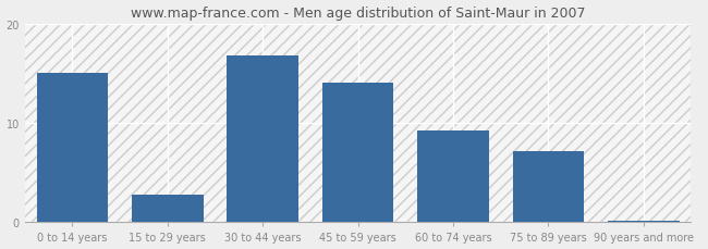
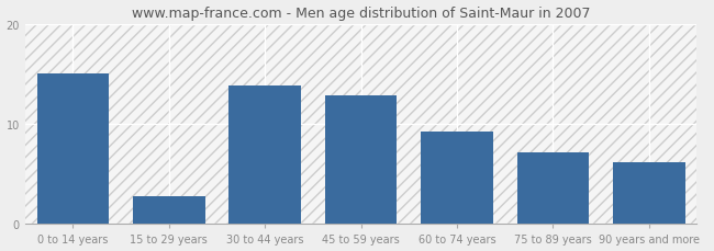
30 to 44 years: 16.8 -> 13.8
45 to 59 years: 14.0 -> 12.8
90 years and more: 0.2 -> 6.2
